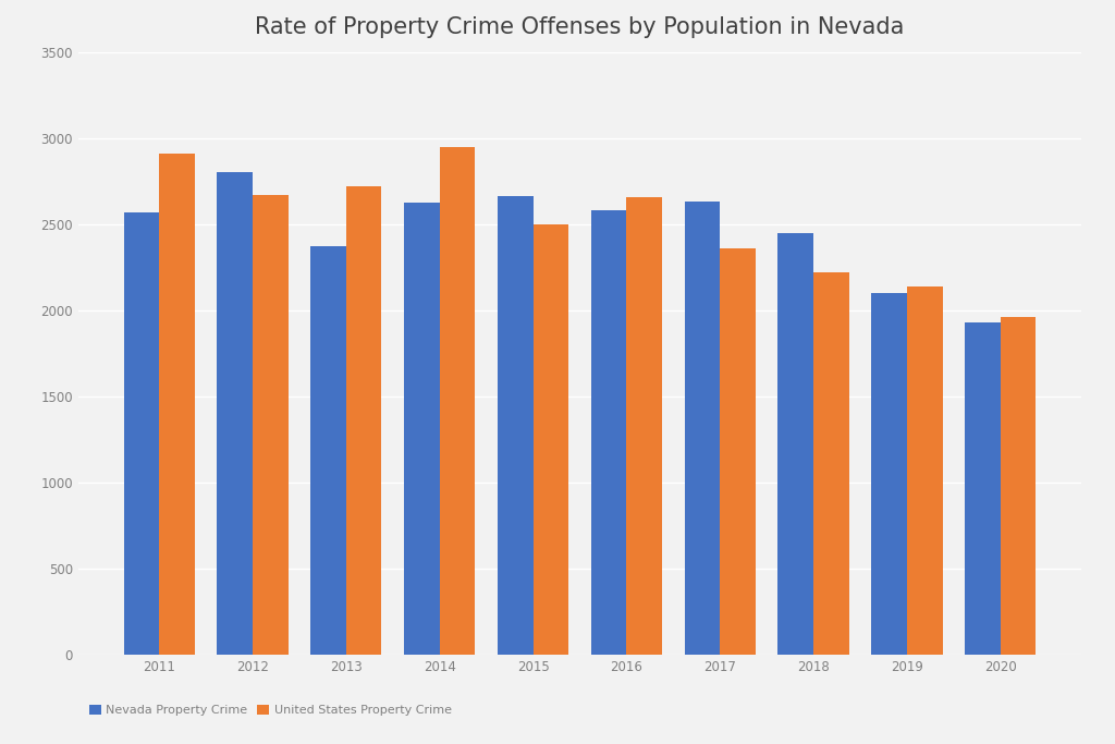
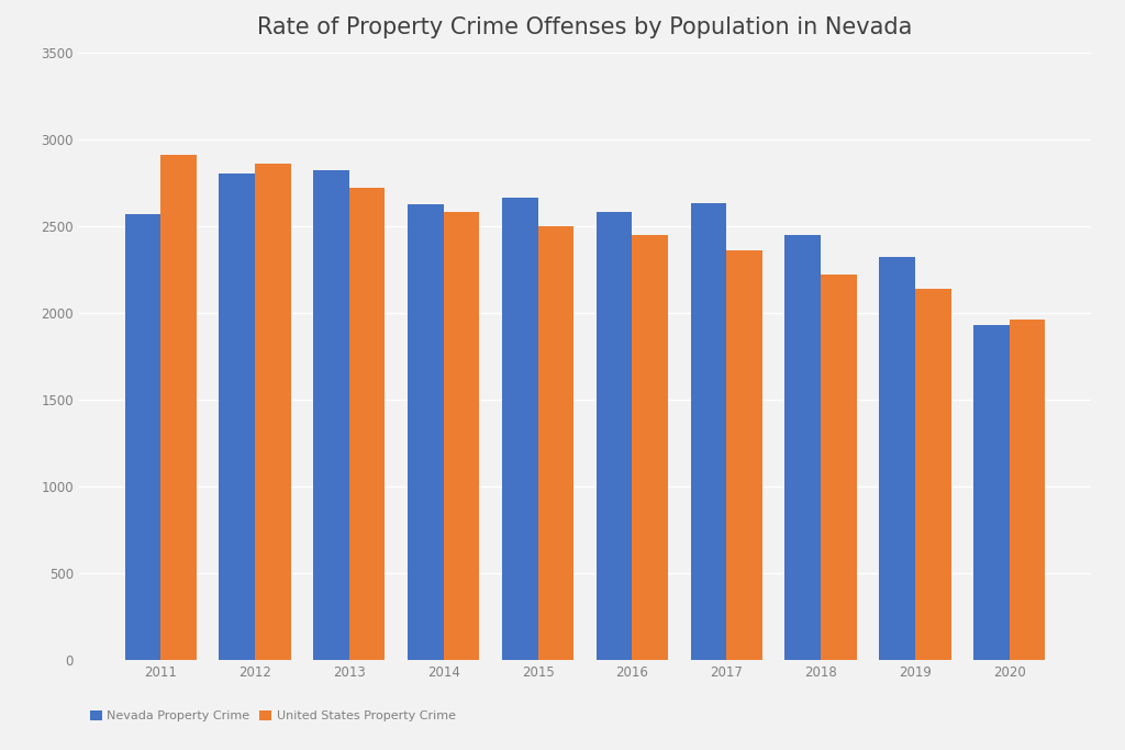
United States Property Crime/2012: 2670 -> 2860
Nevada Property Crime/2013: 2370 -> 2820
United States Property Crime/2014: 2950 -> 2580
United States Property Crime/2016: 2660 -> 2450
Nevada Property Crime/2019: 2100 -> 2320
